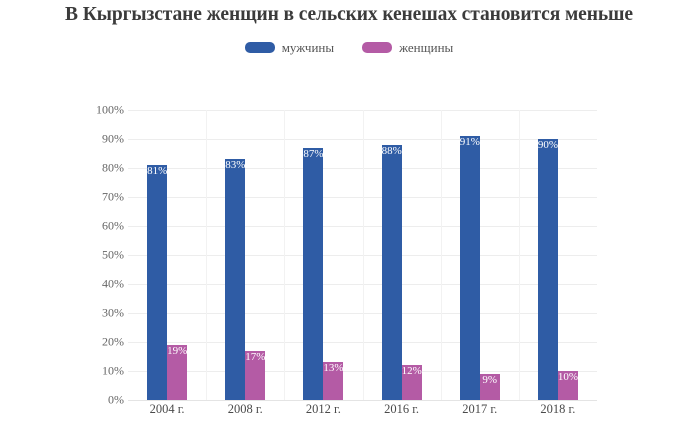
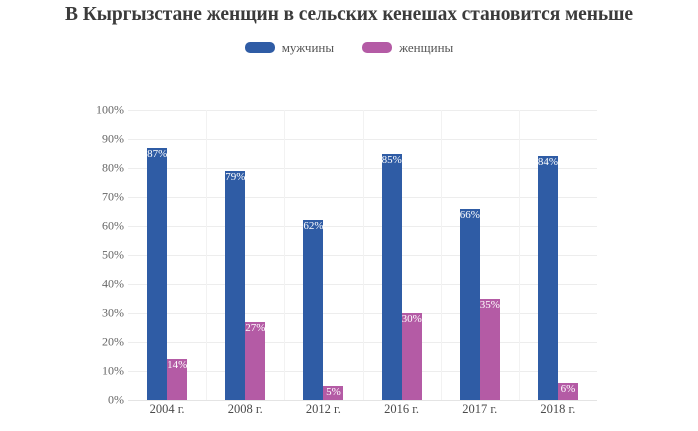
мужчины/2004 г.: 81% -> 87%
женщины/2004 г.: 19% -> 14%
мужчины/2008 г.: 83% -> 79%
женщины/2008 г.: 17% -> 27%
мужчины/2012 г.: 87% -> 62%
женщины/2012 г.: 13% -> 5%
мужчины/2016 г.: 88% -> 85%
женщины/2016 г.: 12% -> 30%
мужчины/2017 г.: 91% -> 66%
женщины/2017 г.: 9% -> 35%
мужчины/2018 г.: 90% -> 84%
женщины/2018 г.: 10% -> 6%
